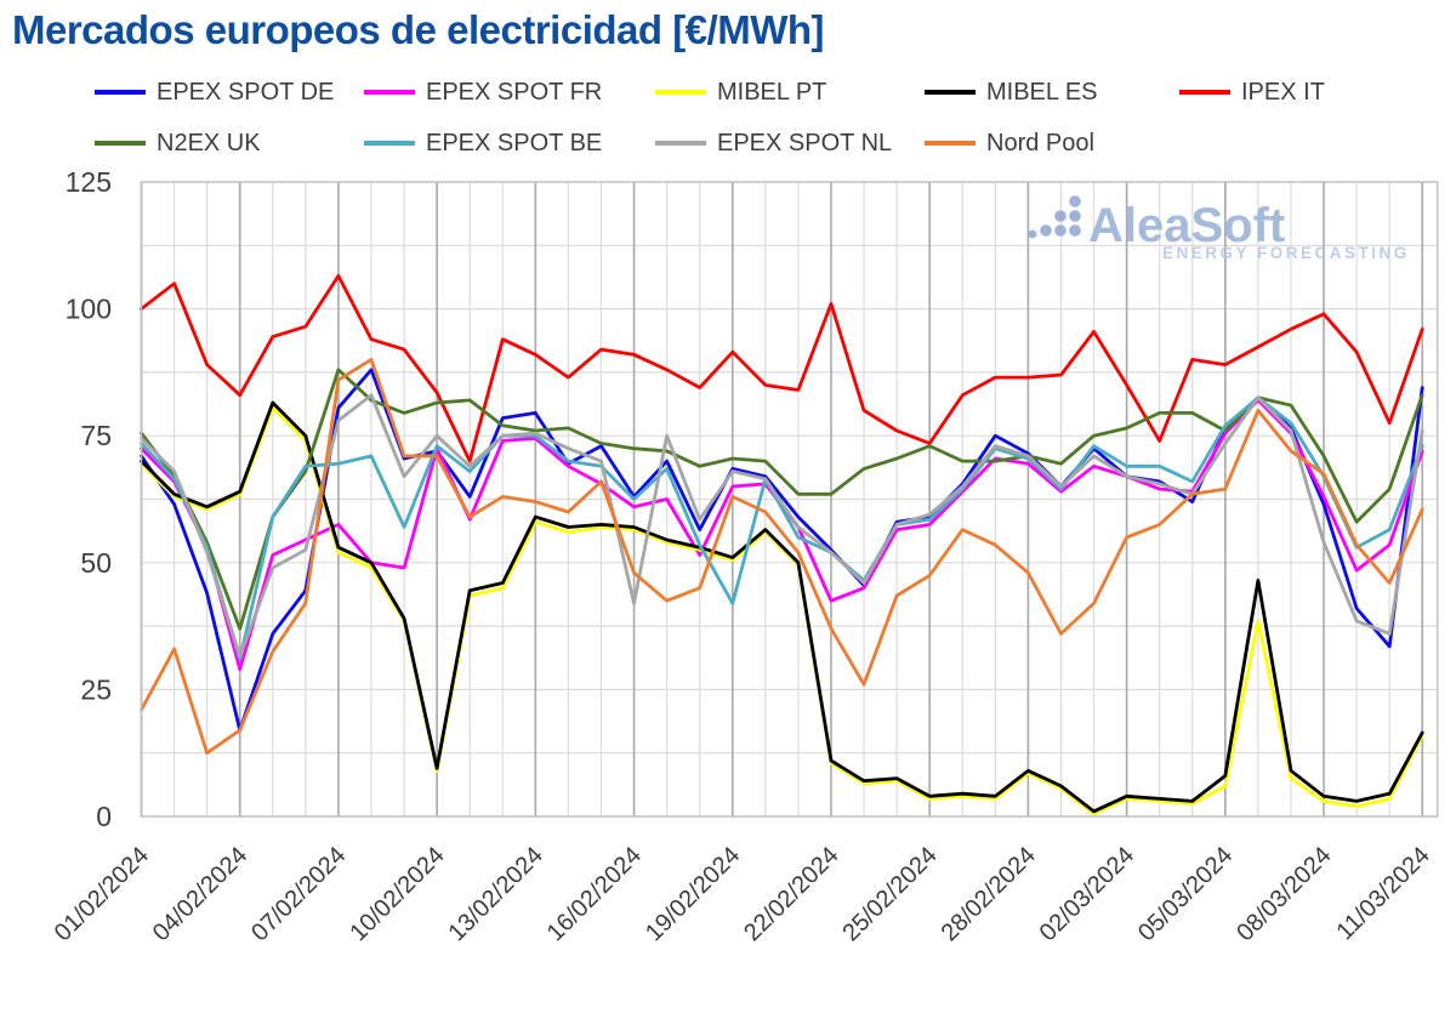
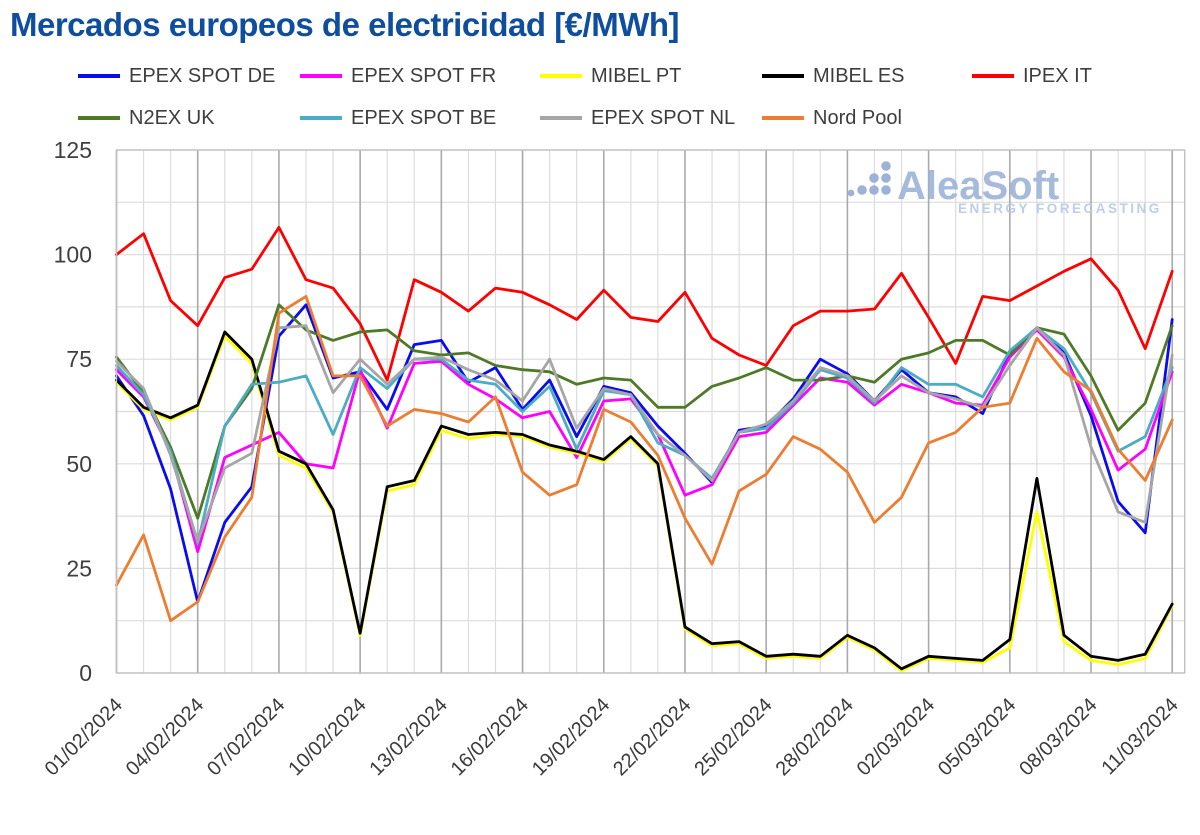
EPEX SPOT NL/07/02/2024: 78 -> 82
EPEX SPOT NL/16/02/2024: 42 -> 65
EPEX SPOT BE/19/02/2024: 42 -> 68
IPEX IT/22/02/2024: 101 -> 91
